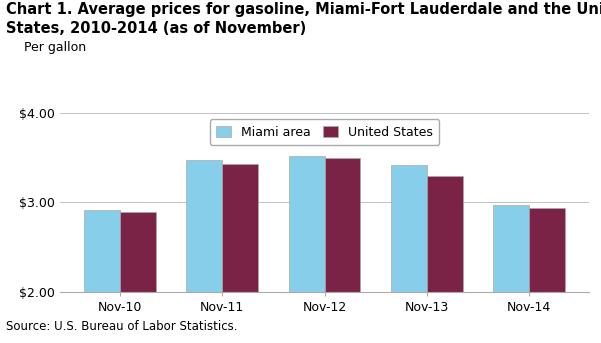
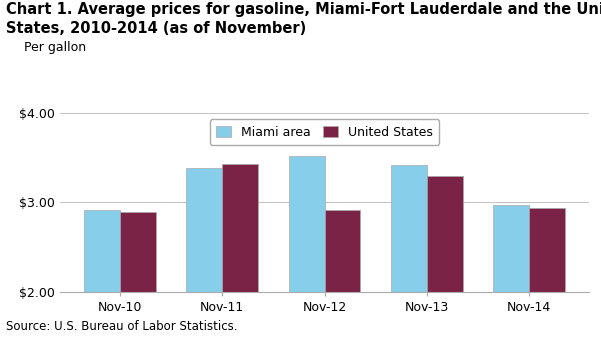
Miami area/Nov-11: $3.47 -> $3.38
United States/Nov-12: $3.50 -> $2.92
